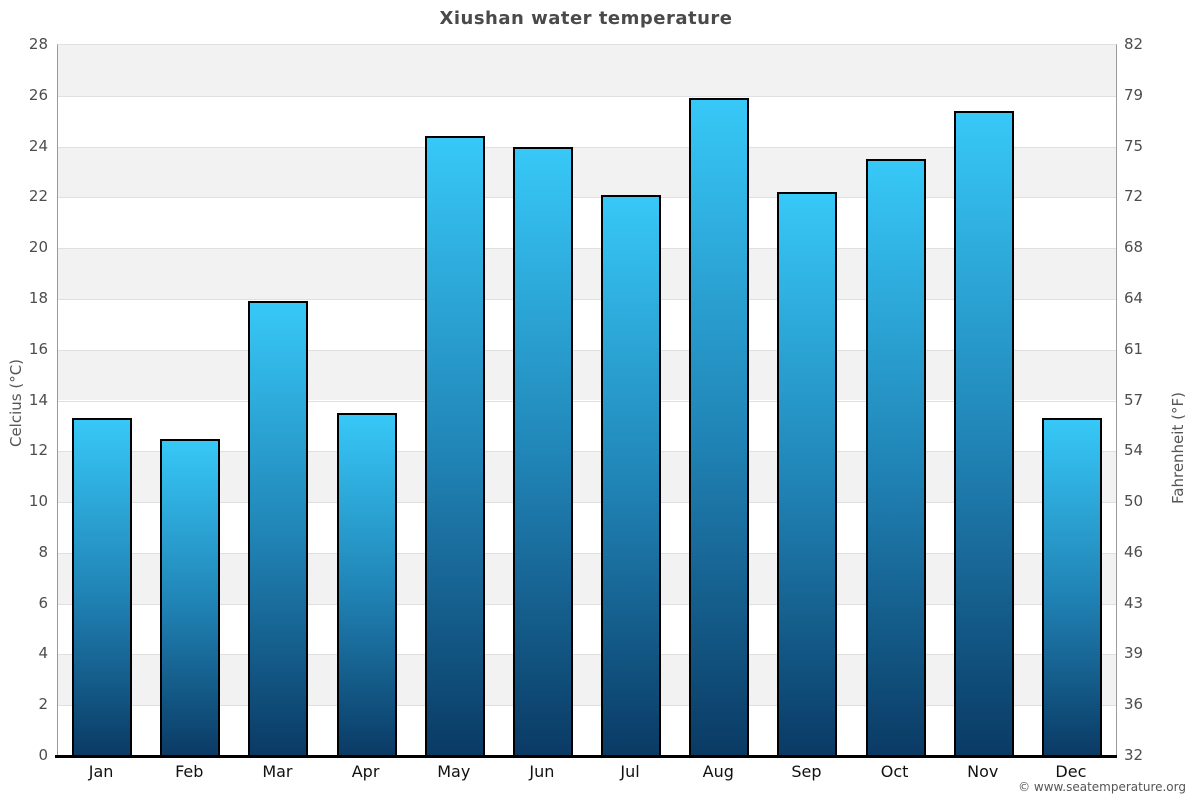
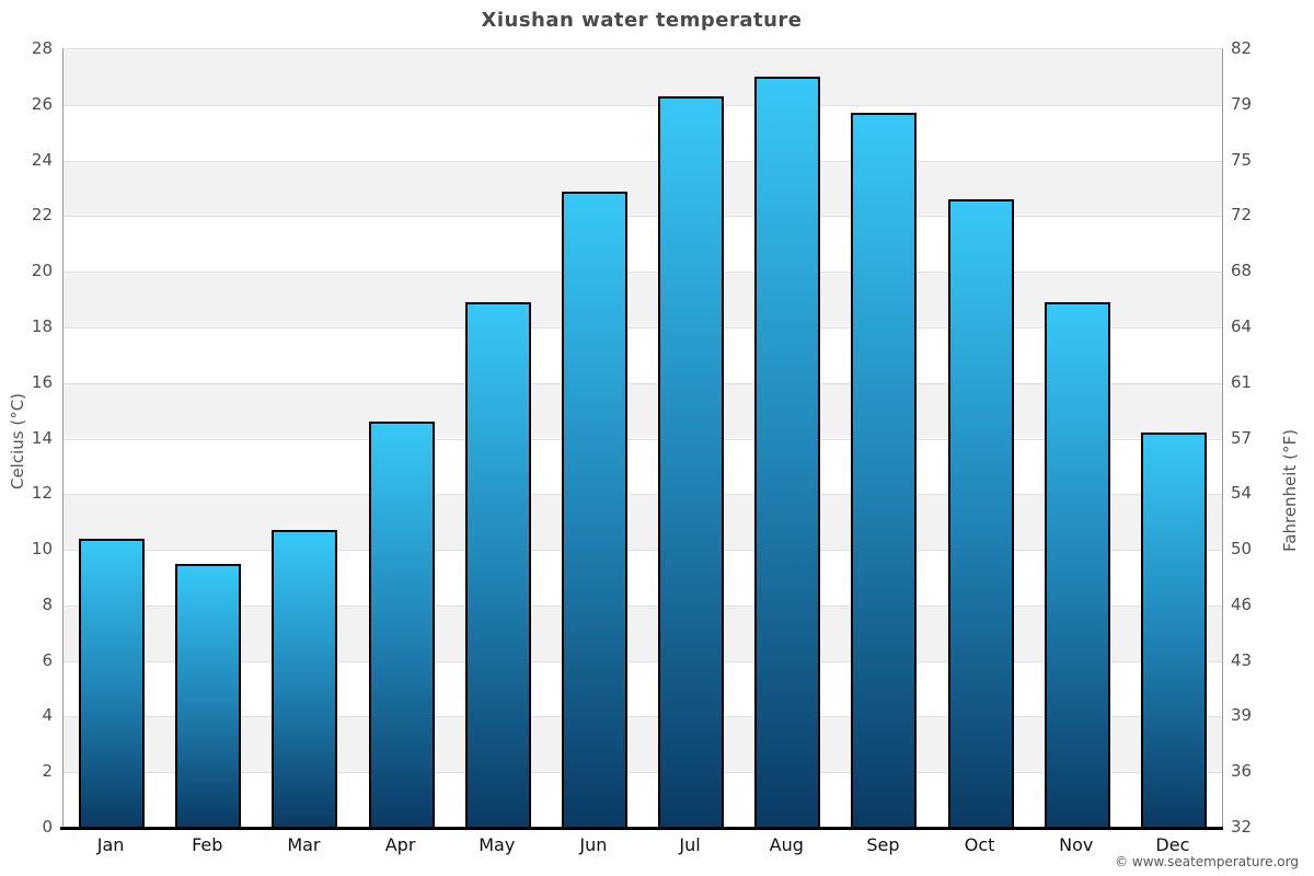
Jan: 13.3 -> 10.4
Feb: 12.5 -> 9.5
Mar: 17.9 -> 10.7
Apr: 13.5 -> 14.6
May: 24.4 -> 18.9
Jun: 24.0 -> 22.9
Jul: 22.1 -> 26.3
Aug: 25.9 -> 27.0
Sep: 22.2 -> 25.7
Oct: 23.5 -> 22.6
Nov: 25.4 -> 18.9
Dec: 13.3 -> 14.2
